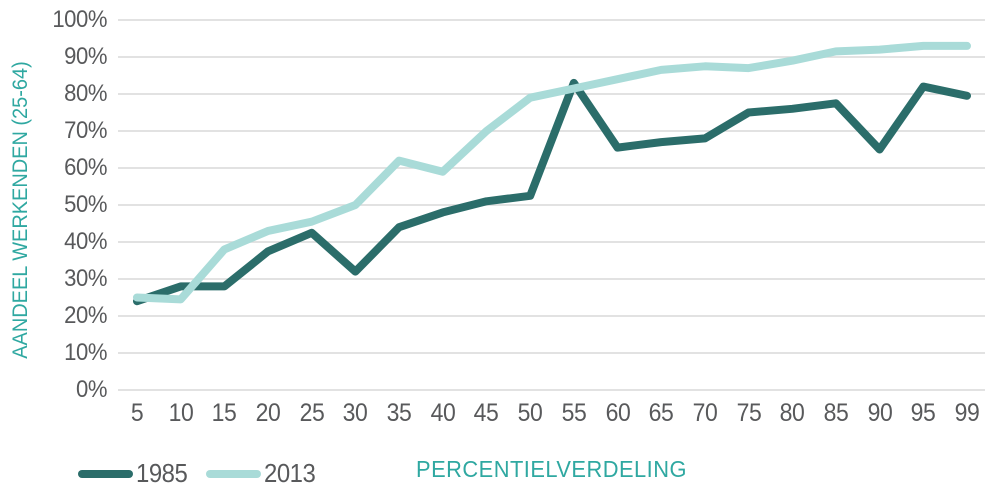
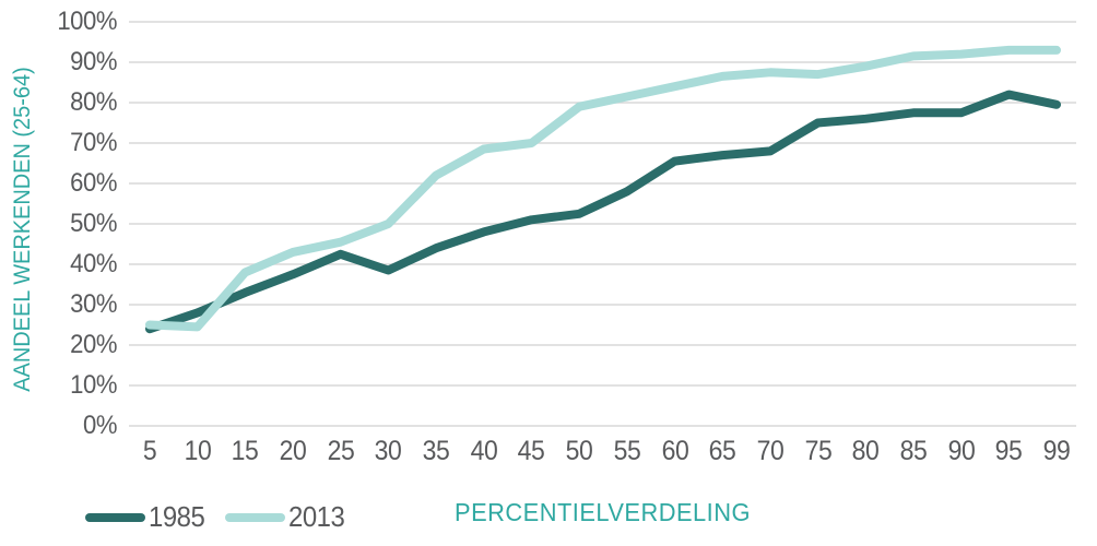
1985/15: 28% -> 33%
1985/30: 32% -> 38%
2013/40: 59% -> 68%
1985/55: 83% -> 58%
1985/90: 65% -> 78%
